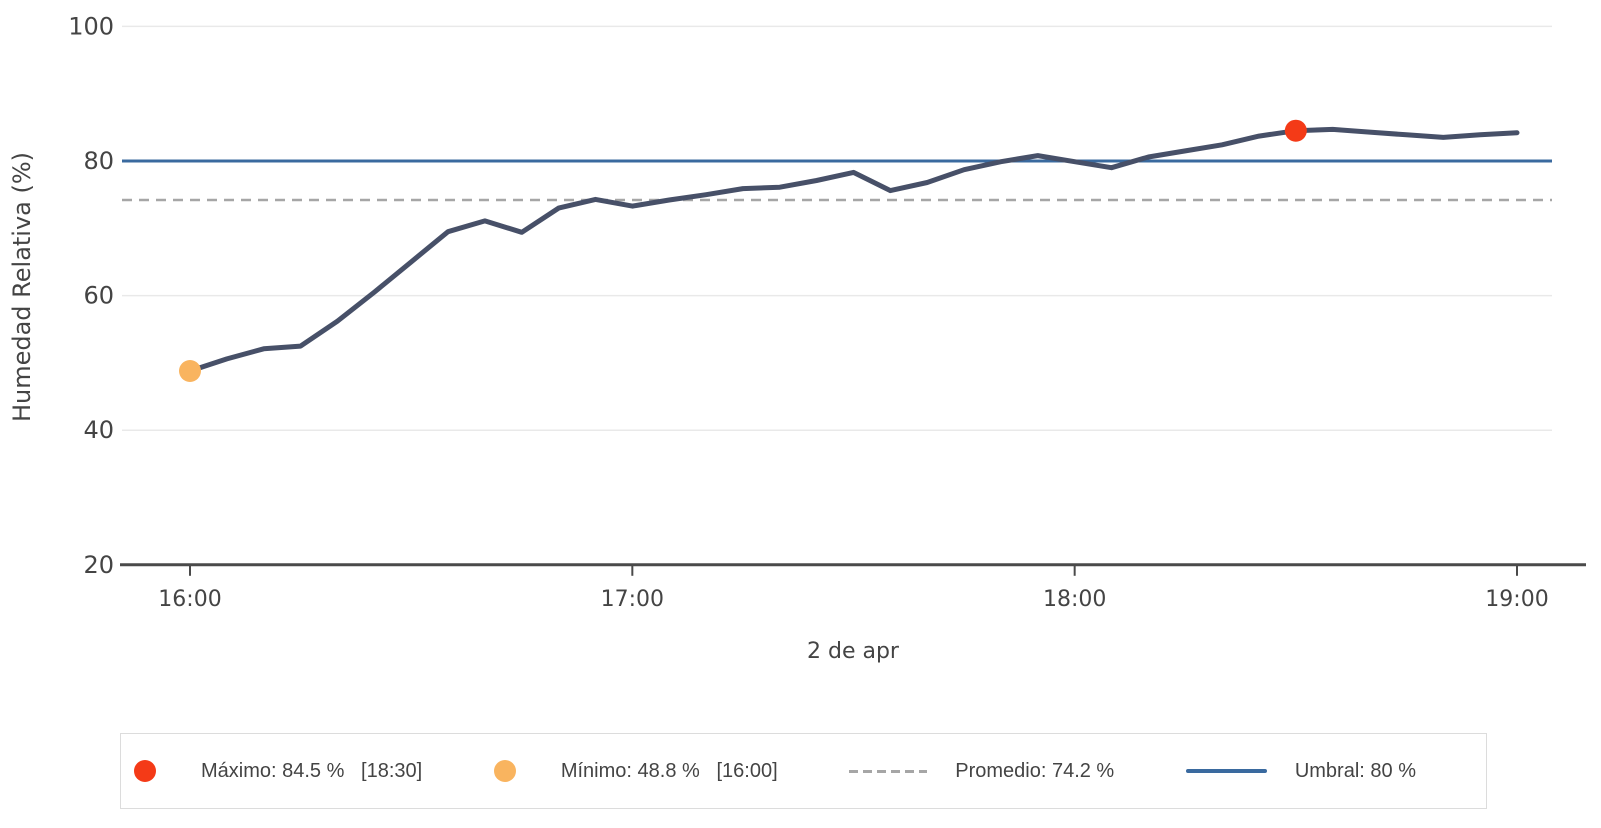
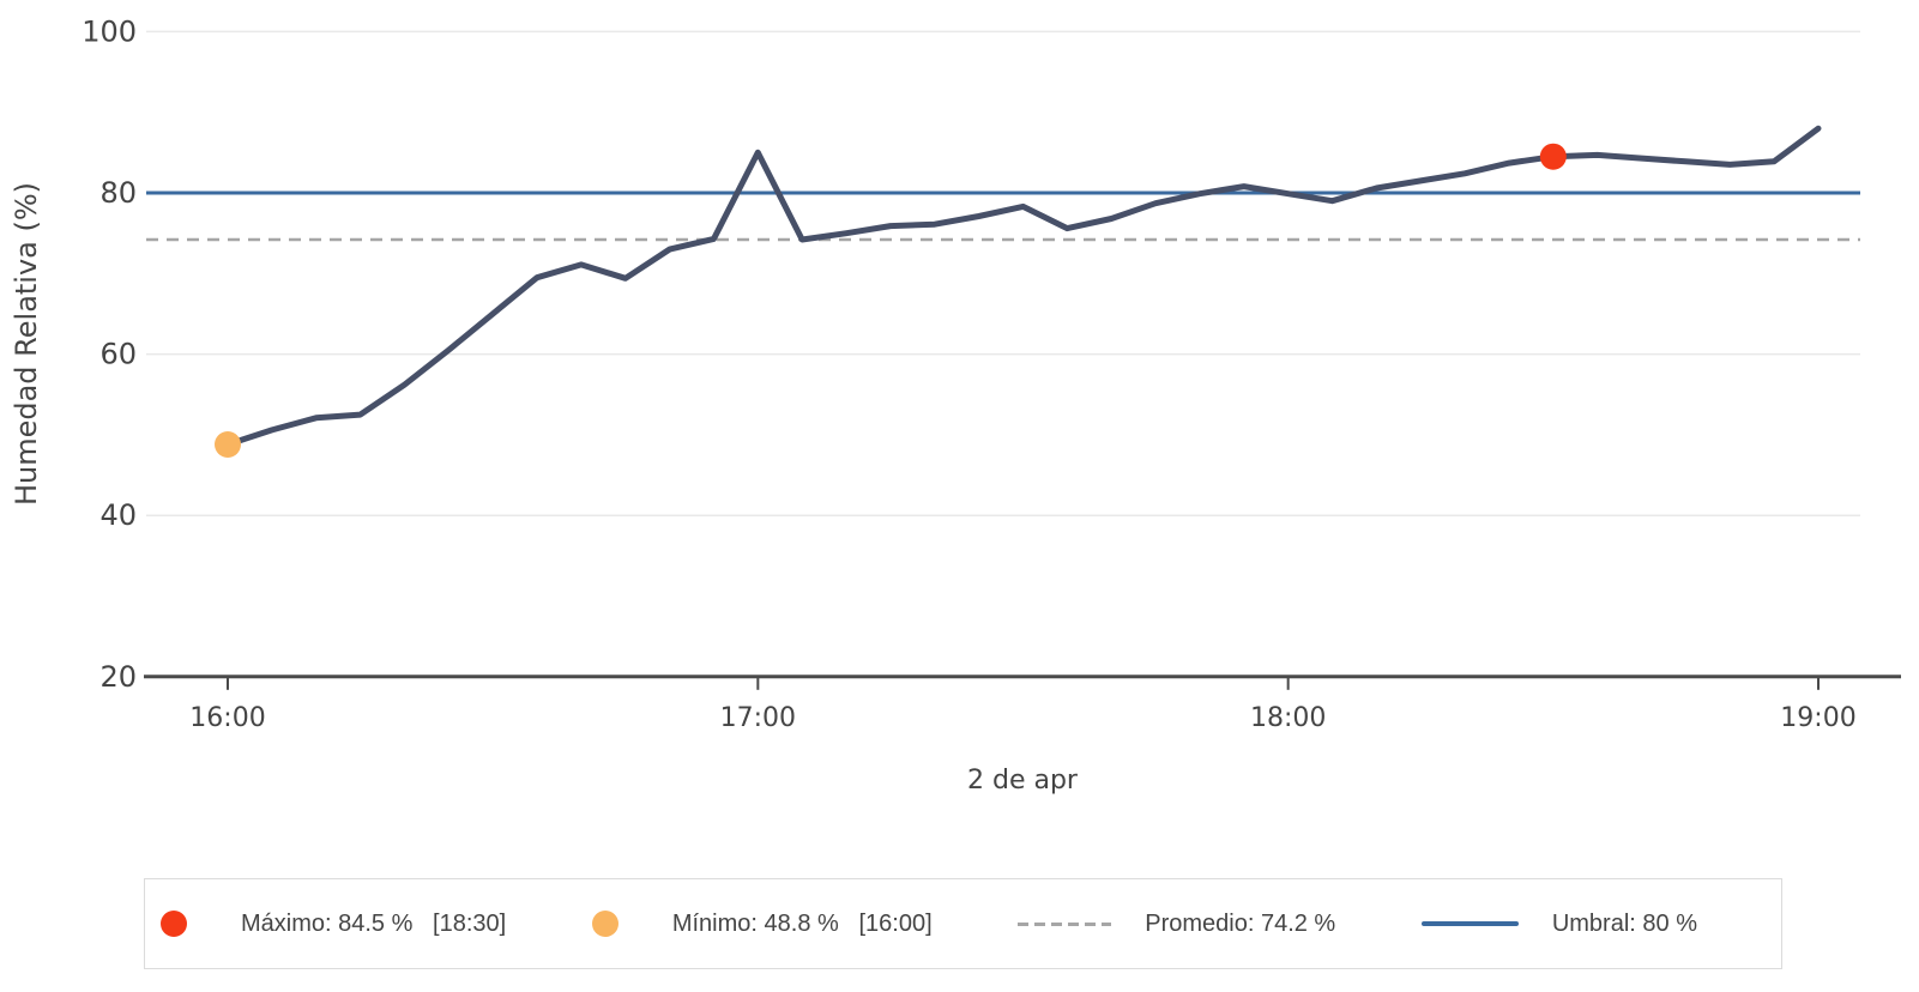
17:00: 73 -> 85
19:00: 84 -> 88
